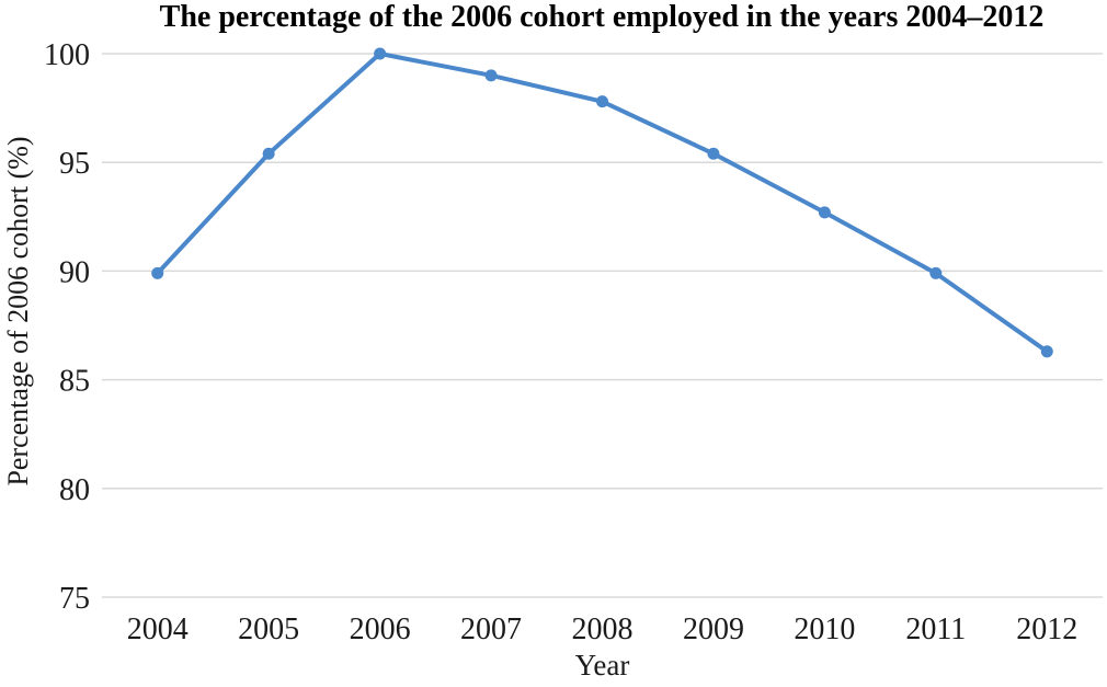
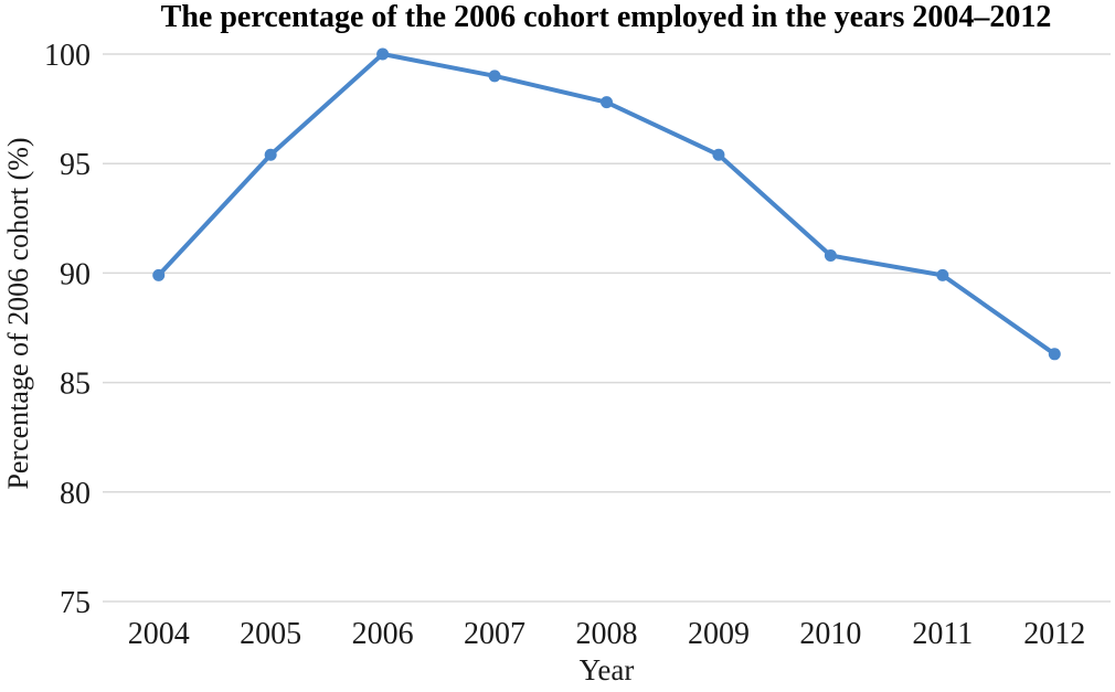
2010: 92.7 -> 90.8
